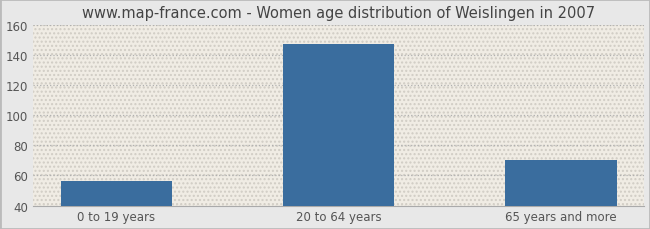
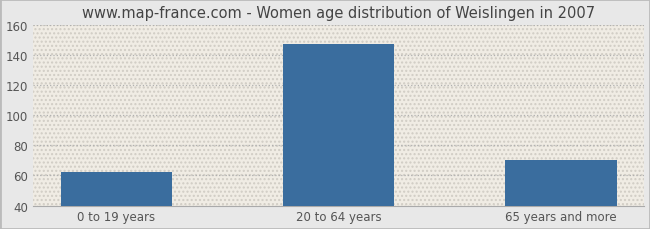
0 to 19 years: 56 -> 62
